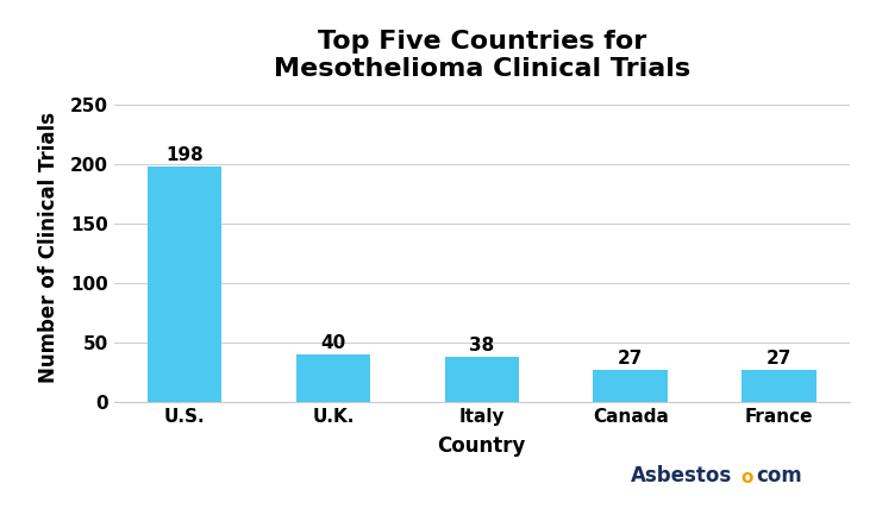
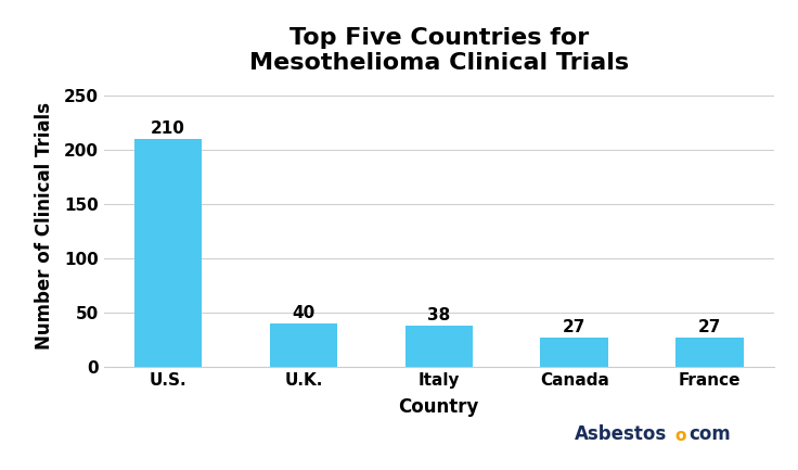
U.S.: 198 -> 210
